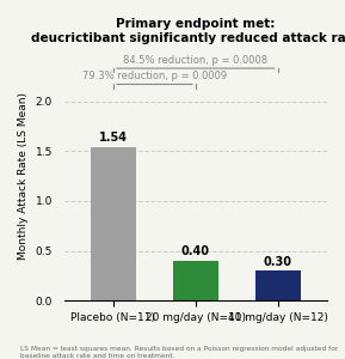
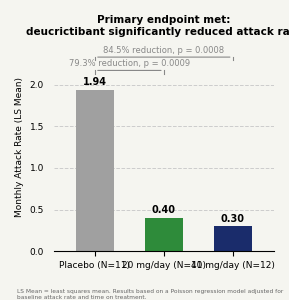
Placebo (N=11): 1.54 -> 1.94
